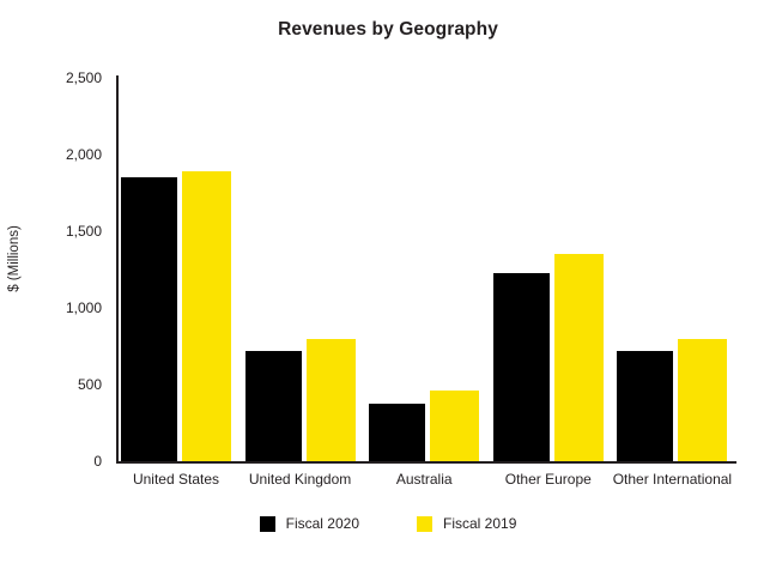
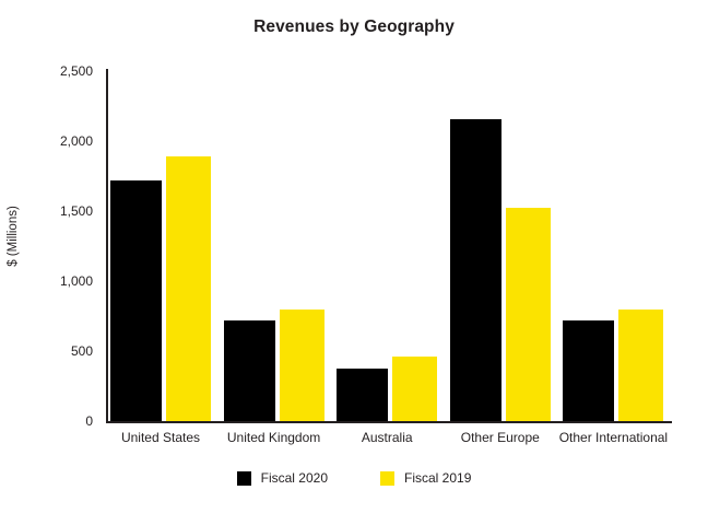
Fiscal 2020/United States: 1850 -> 1720
Fiscal 2020/Other Europe: 1230 -> 2160
Fiscal 2019/Other Europe: 1350 -> 1520
